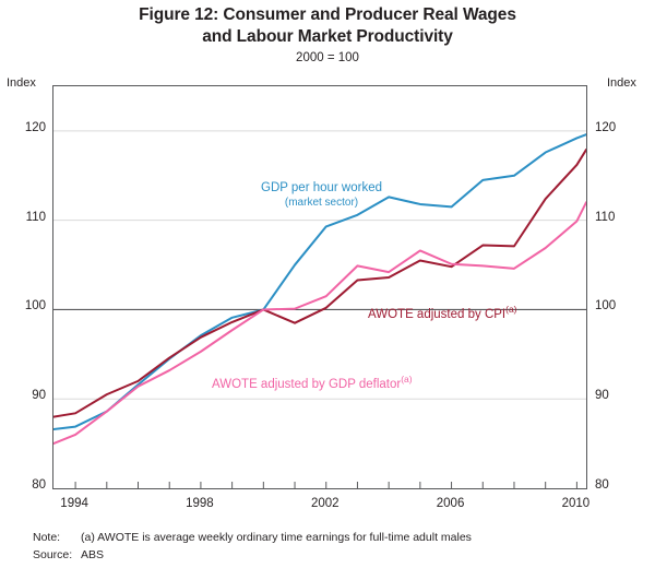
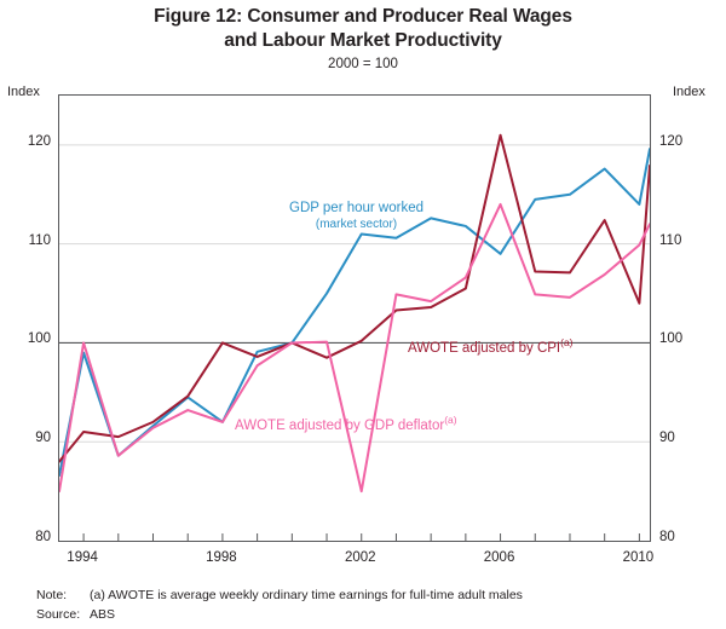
GDP per hour worked (market sector)/1994: 87 -> 99
AWOTE adjusted by CPI/1994: 88 -> 91
AWOTE adjusted by GDP deflator/1994: 86 -> 100
GDP per hour worked (market sector)/1998: 97 -> 92
AWOTE adjusted by CPI/1998: 97 -> 100
AWOTE adjusted by GDP deflator/1998: 95 -> 92
GDP per hour worked (market sector)/2002: 109 -> 111
AWOTE adjusted by GDP deflator/2002: 102 -> 85
GDP per hour worked (market sector)/2006: 112 -> 109
AWOTE adjusted by CPI/2006: 105 -> 121
AWOTE adjusted by GDP deflator/2006: 105 -> 114
GDP per hour worked (market sector)/2010: 119 -> 114
AWOTE adjusted by CPI/2010: 116 -> 104
